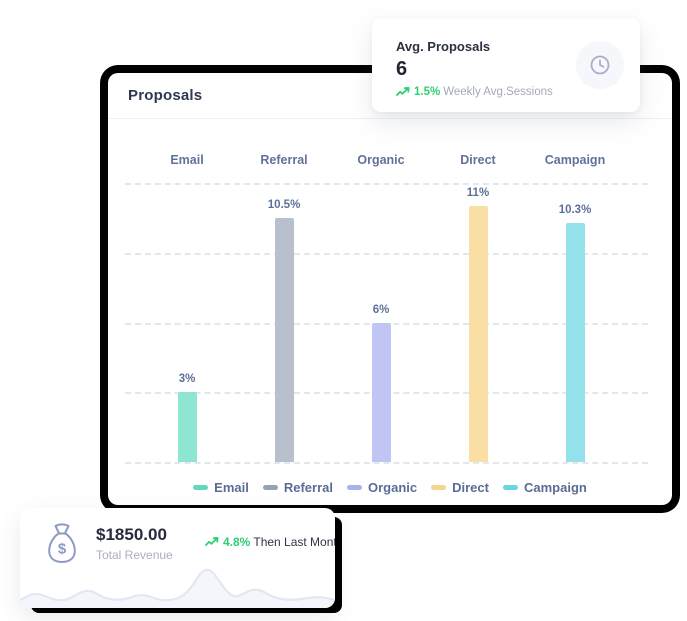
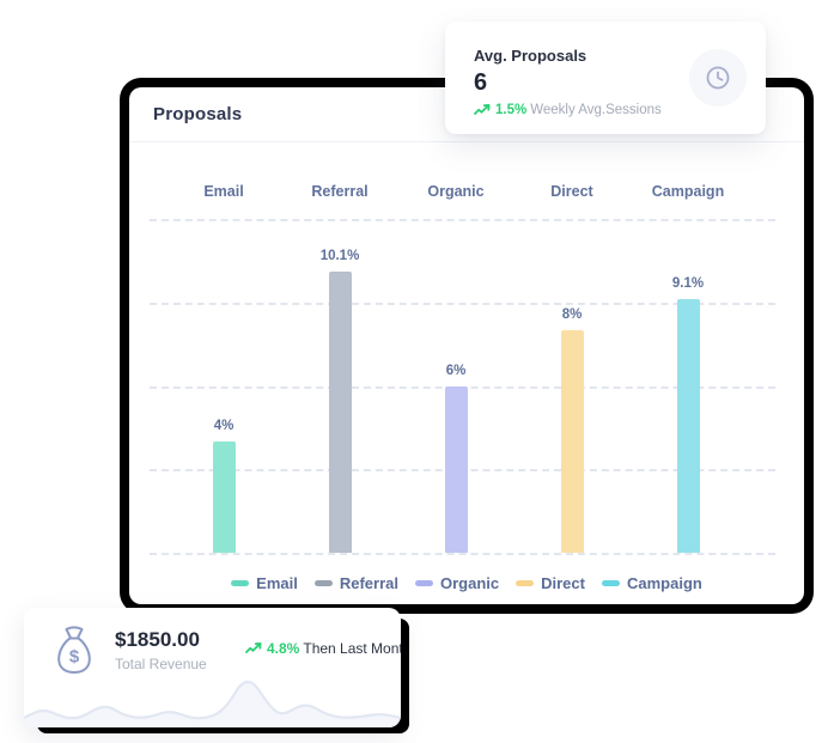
Email: 3% -> 4%
Referral: 10.5% -> 10.1%
Direct: 11% -> 8%
Campaign: 10.3% -> 9.1%
